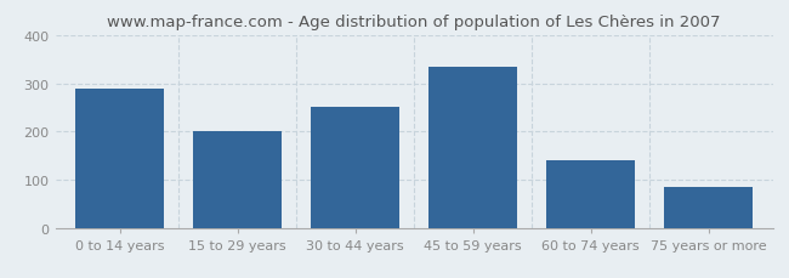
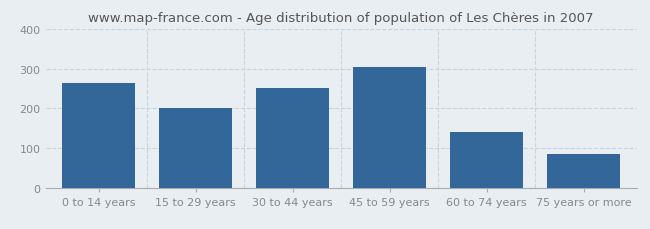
0 to 14 years: 290 -> 263
45 to 59 years: 335 -> 304
